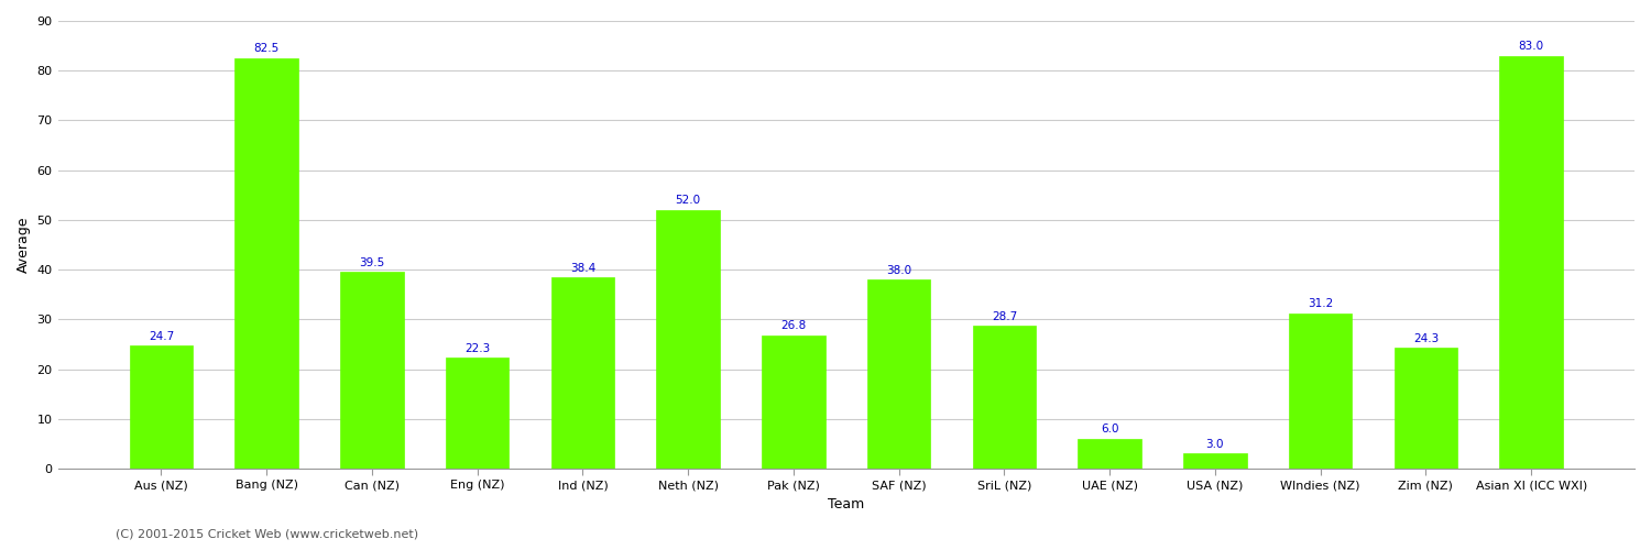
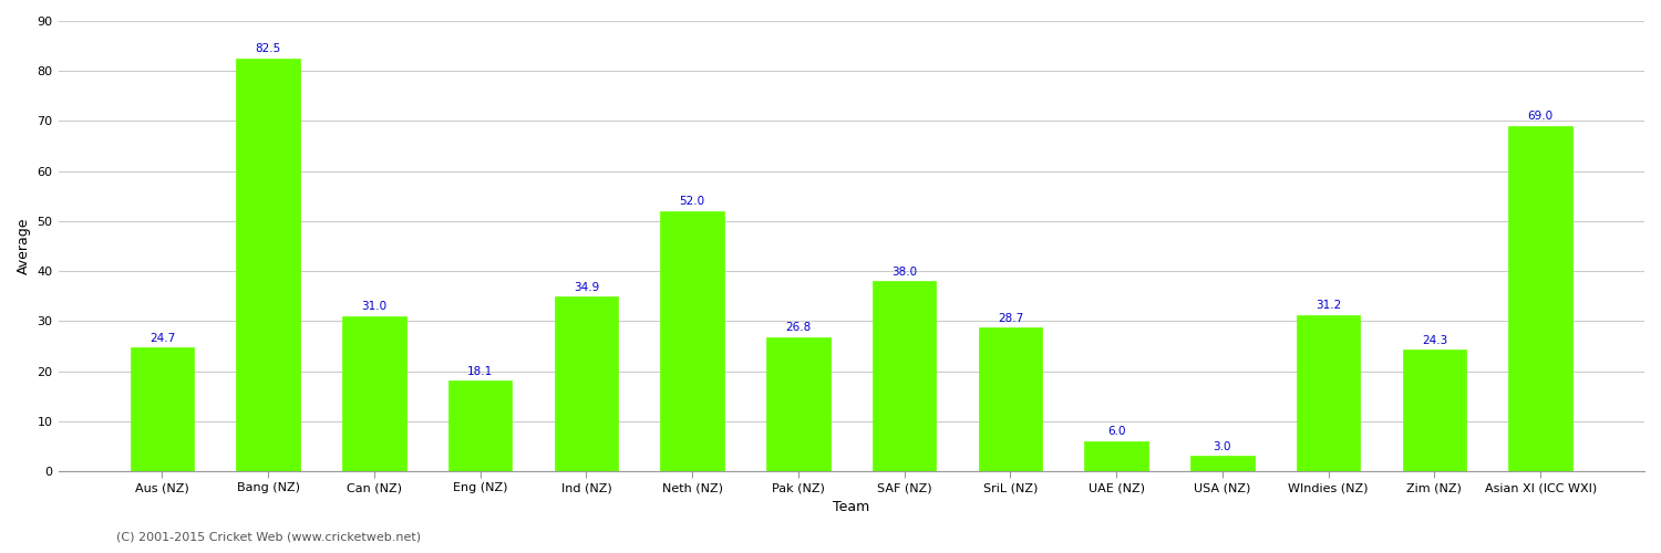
Can (NZ): 39.5 -> 31.0
Eng (NZ): 22.3 -> 18.1
Ind (NZ): 38.4 -> 34.9
Asian XI (ICC WXI): 83.0 -> 69.0
